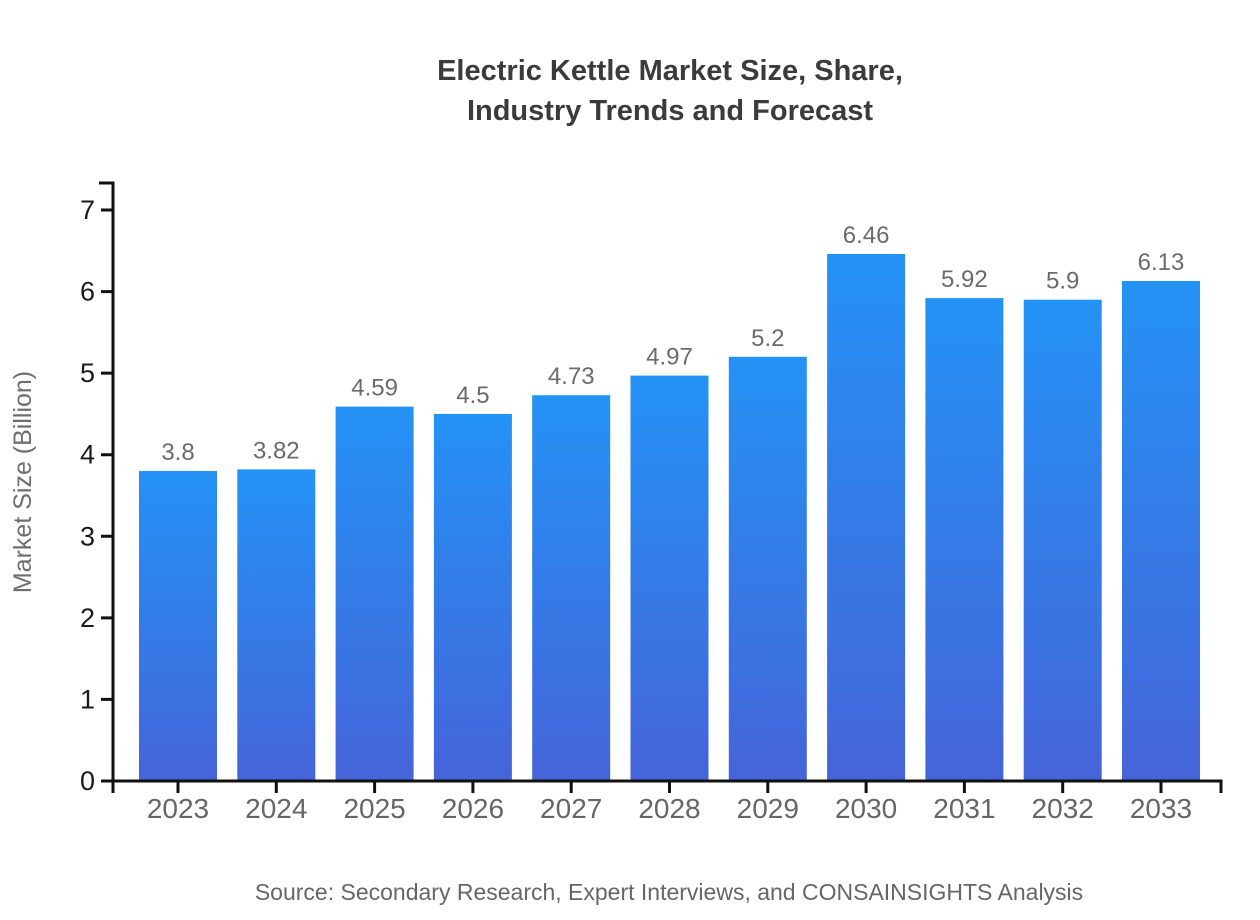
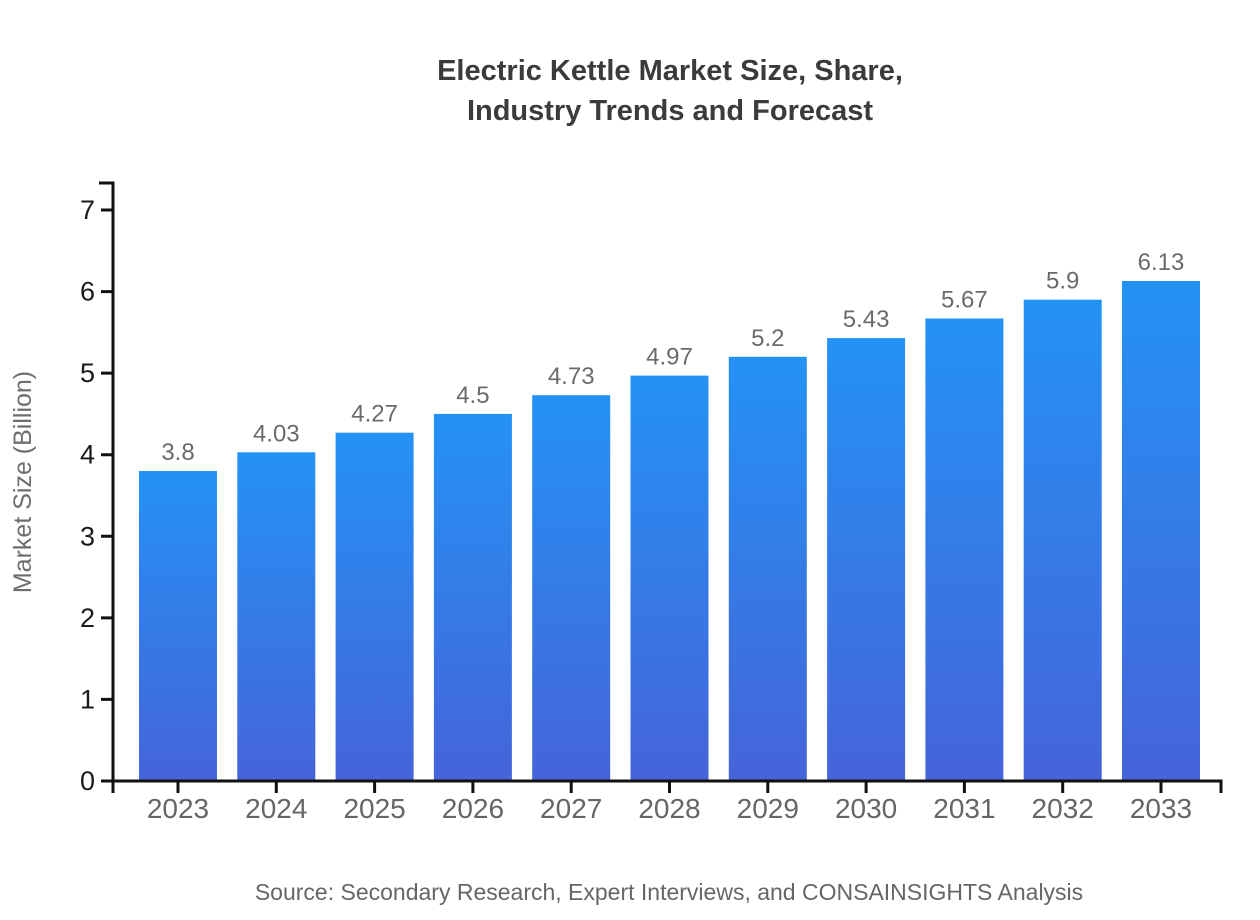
2024: 3.82 -> 4.03
2025: 4.59 -> 4.27
2030: 6.46 -> 5.43
2031: 5.92 -> 5.67
